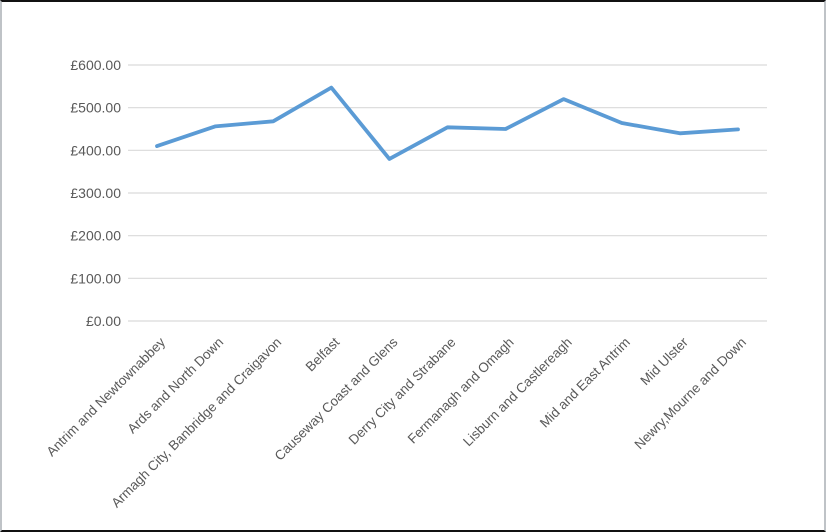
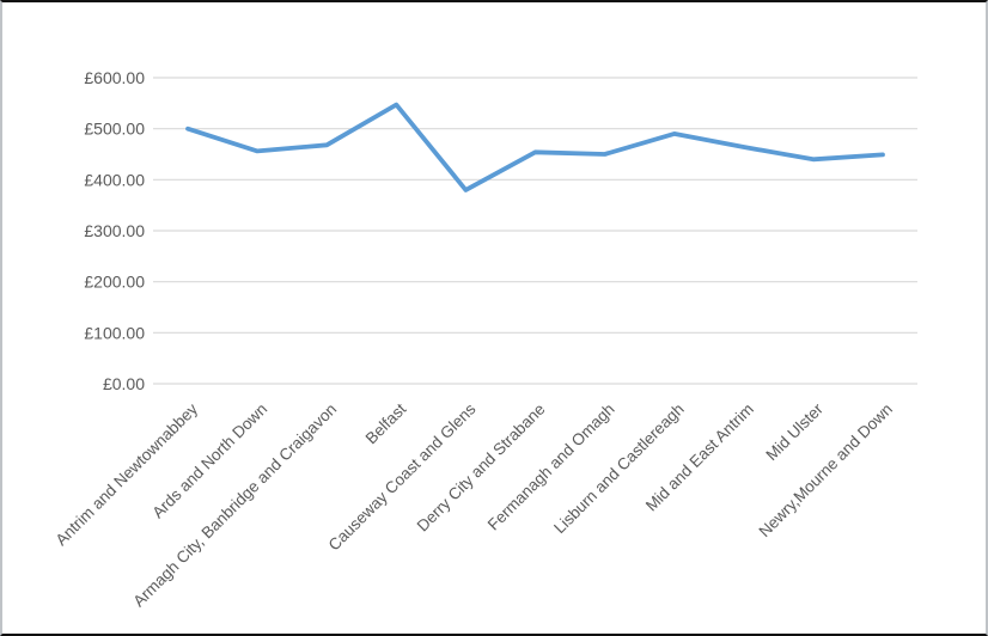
Antrim and Newtownabbey: £410 -> £500
Lisburn and Castlereagh: £520 -> £490
